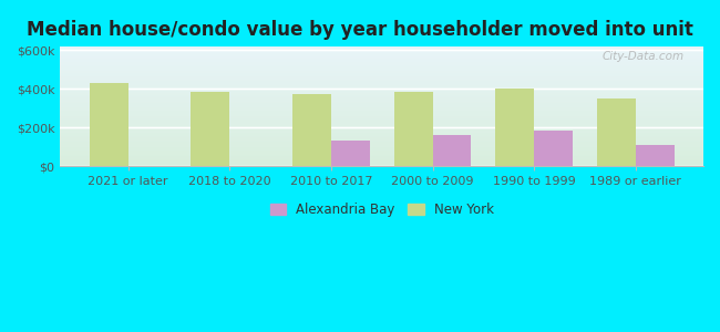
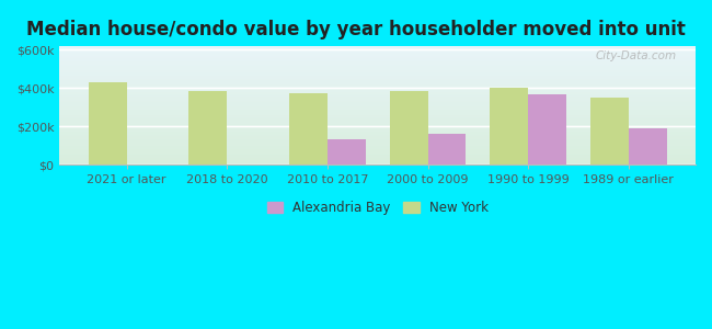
Alexandria Bay/1990 to 1999: $180k -> $370k
Alexandria Bay/1989 or earlier: $110k -> $190k
